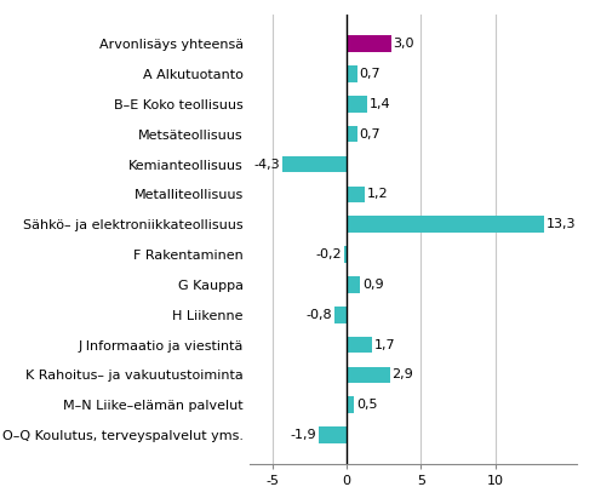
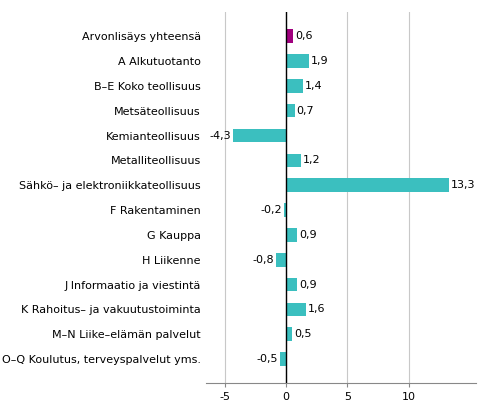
Arvonlisäys yhteensä: 3,0 -> 0,6
A Alkutuotanto: 0,7 -> 1,9
J Informaatio ja viestintä: 1,7 -> 0,9
K Rahoitus– ja vakuutustoiminta: 2,9 -> 1,6
O–Q Koulutus, terveyspalvelut yms.: -1,9 -> -0,5
